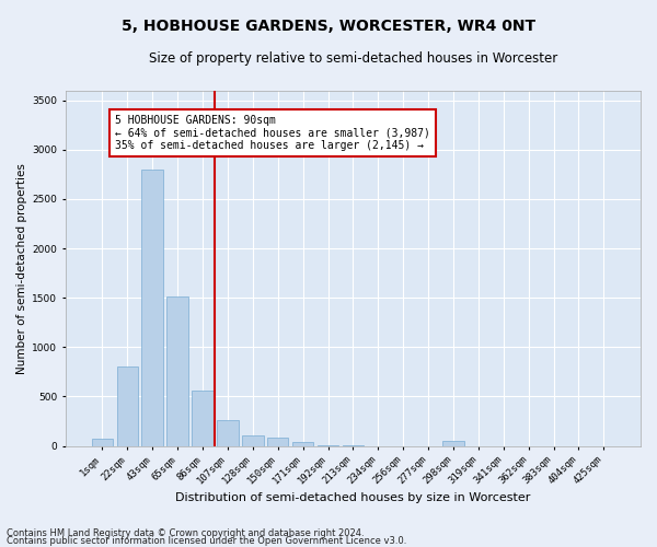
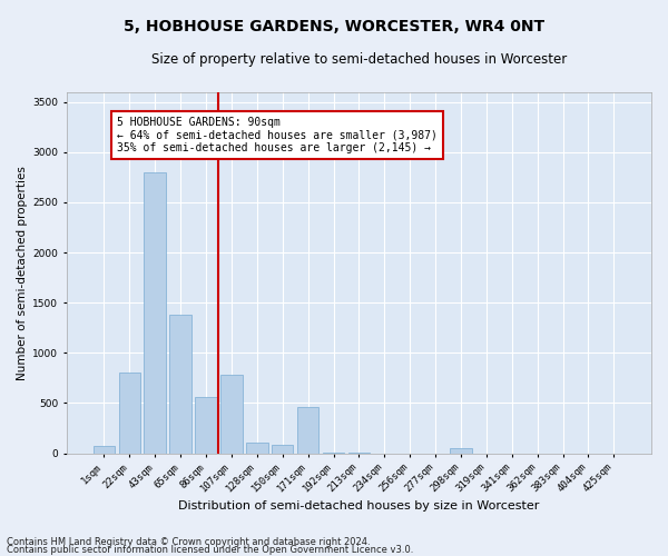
65sqm: 1510 -> 1380
107sqm: 260 -> 780
171sqm: 40 -> 460
